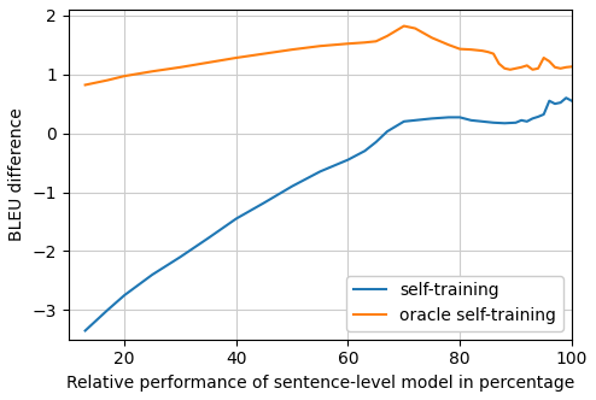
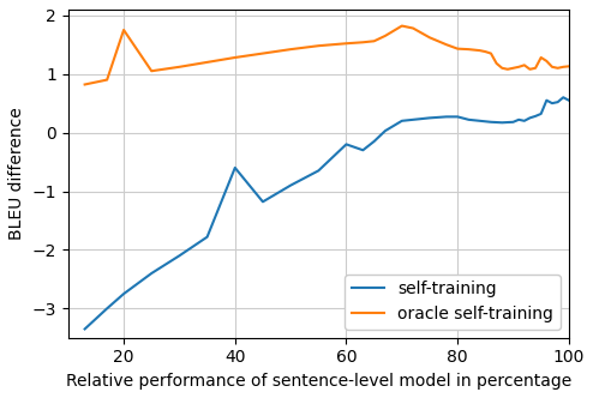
oracle self-training/20: 0.97 -> 1.75
self-training/40: -1.45 -> -0.60
self-training/60: -0.45 -> -0.20
